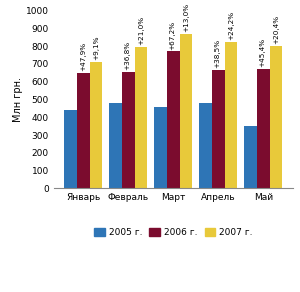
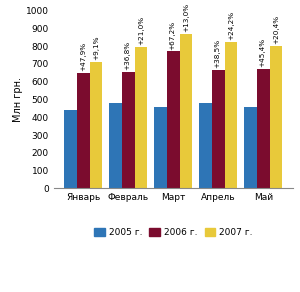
2005 г./Май: 350 -> 460
